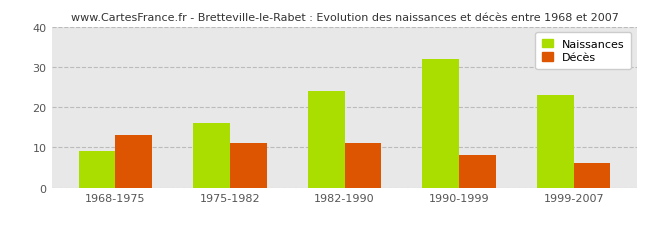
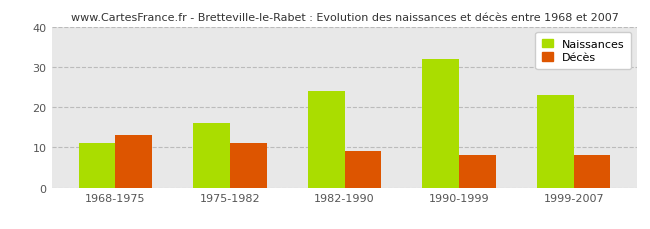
Naissances/1968-1975: 9 -> 11
Décès/1982-1990: 11 -> 9
Décès/1999-2007: 6 -> 8
